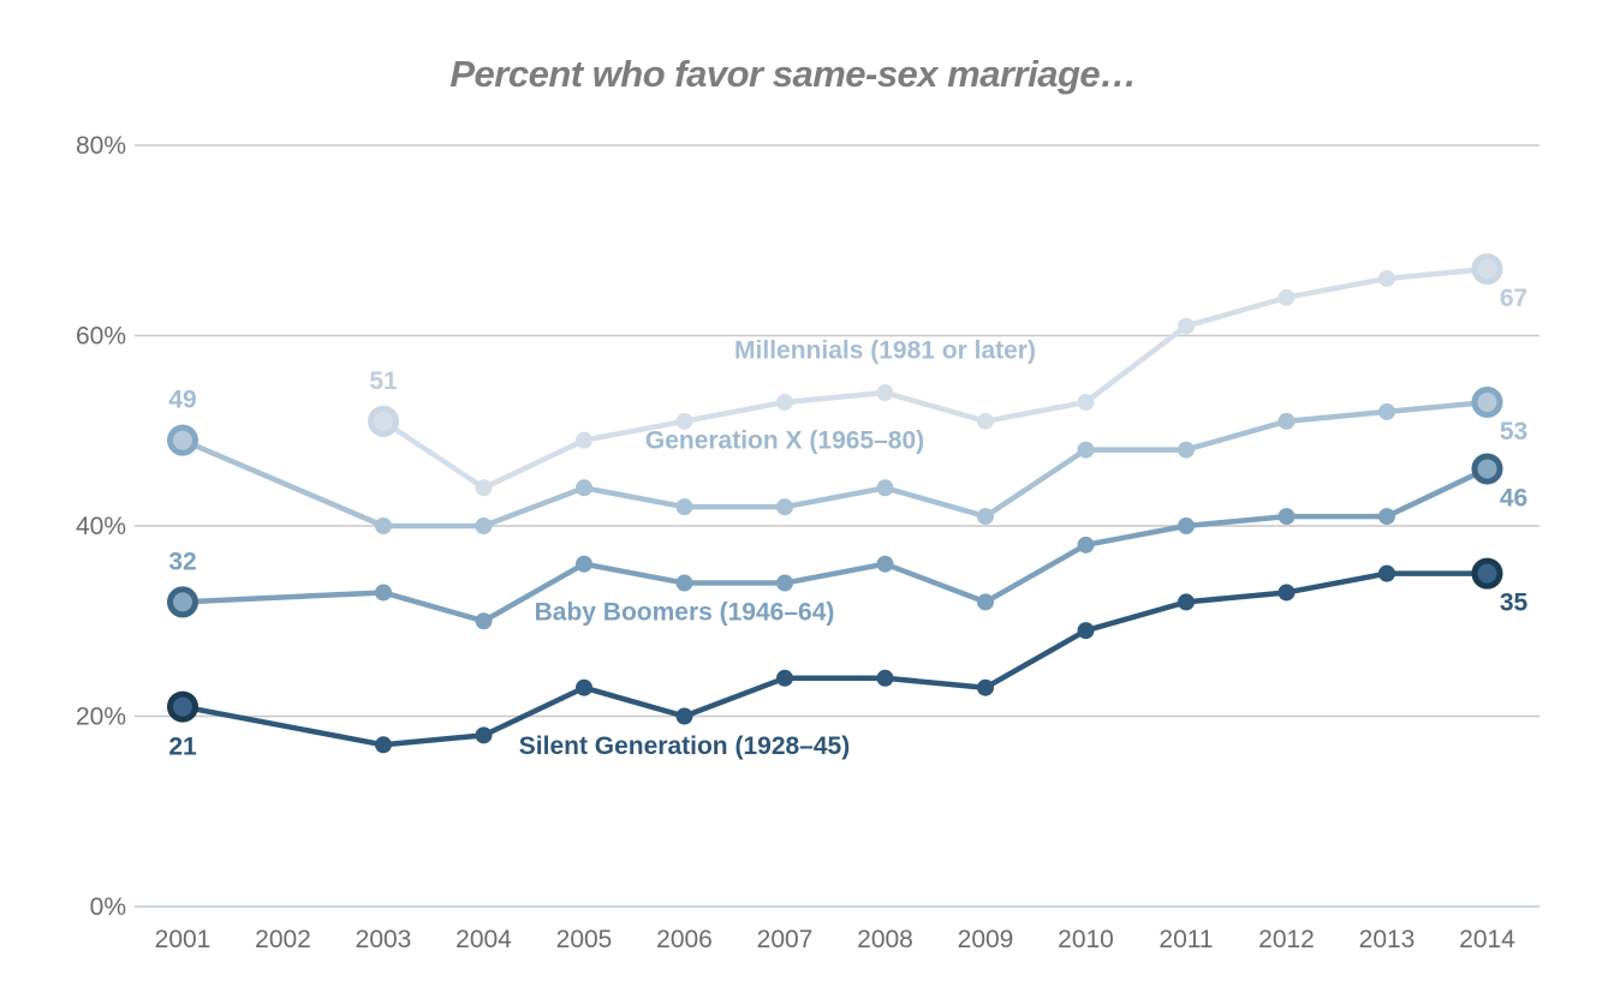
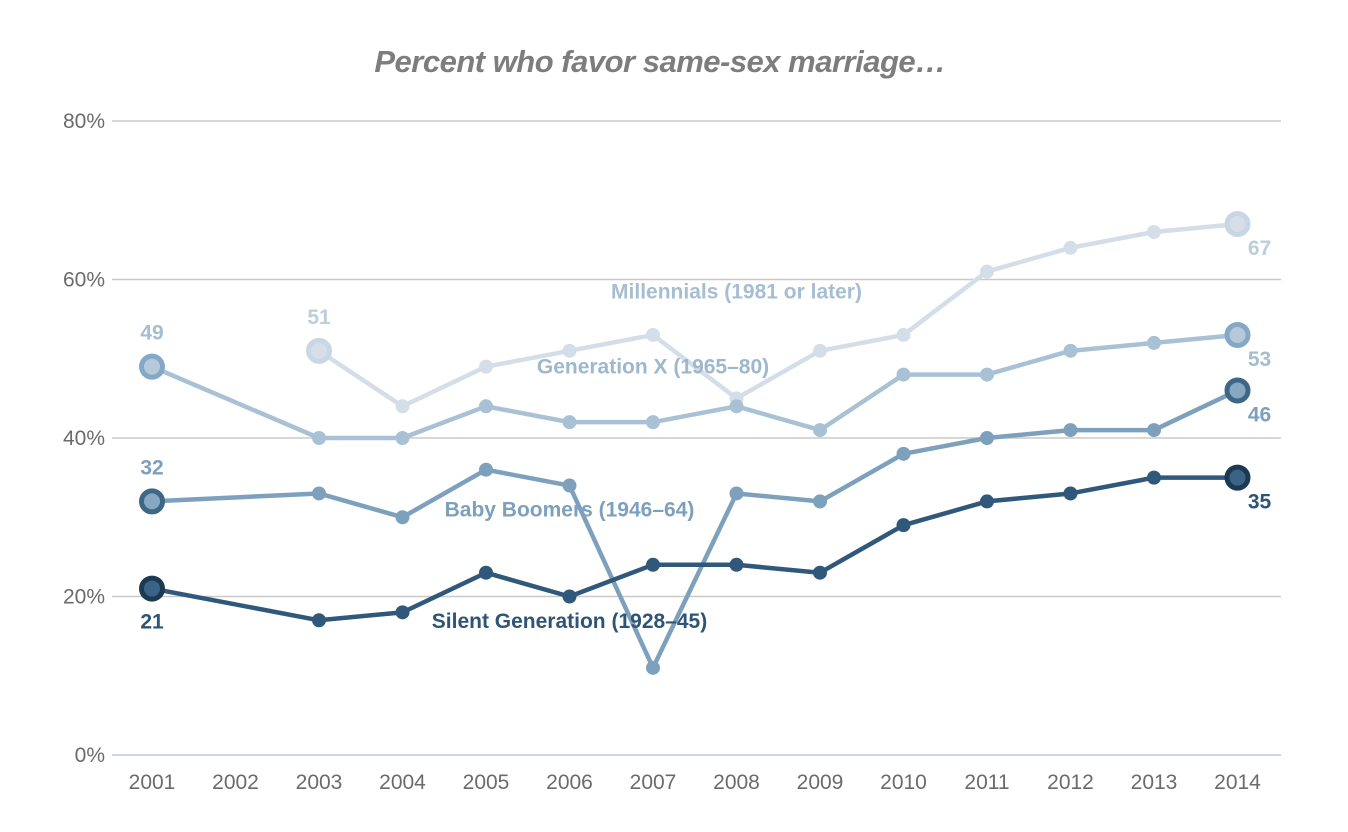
Baby Boomers (1946–64)/2007: 34% -> 11%
Millennials (1981 or later)/2008: 54% -> 45%
Baby Boomers (1946–64)/2008: 36% -> 33%
